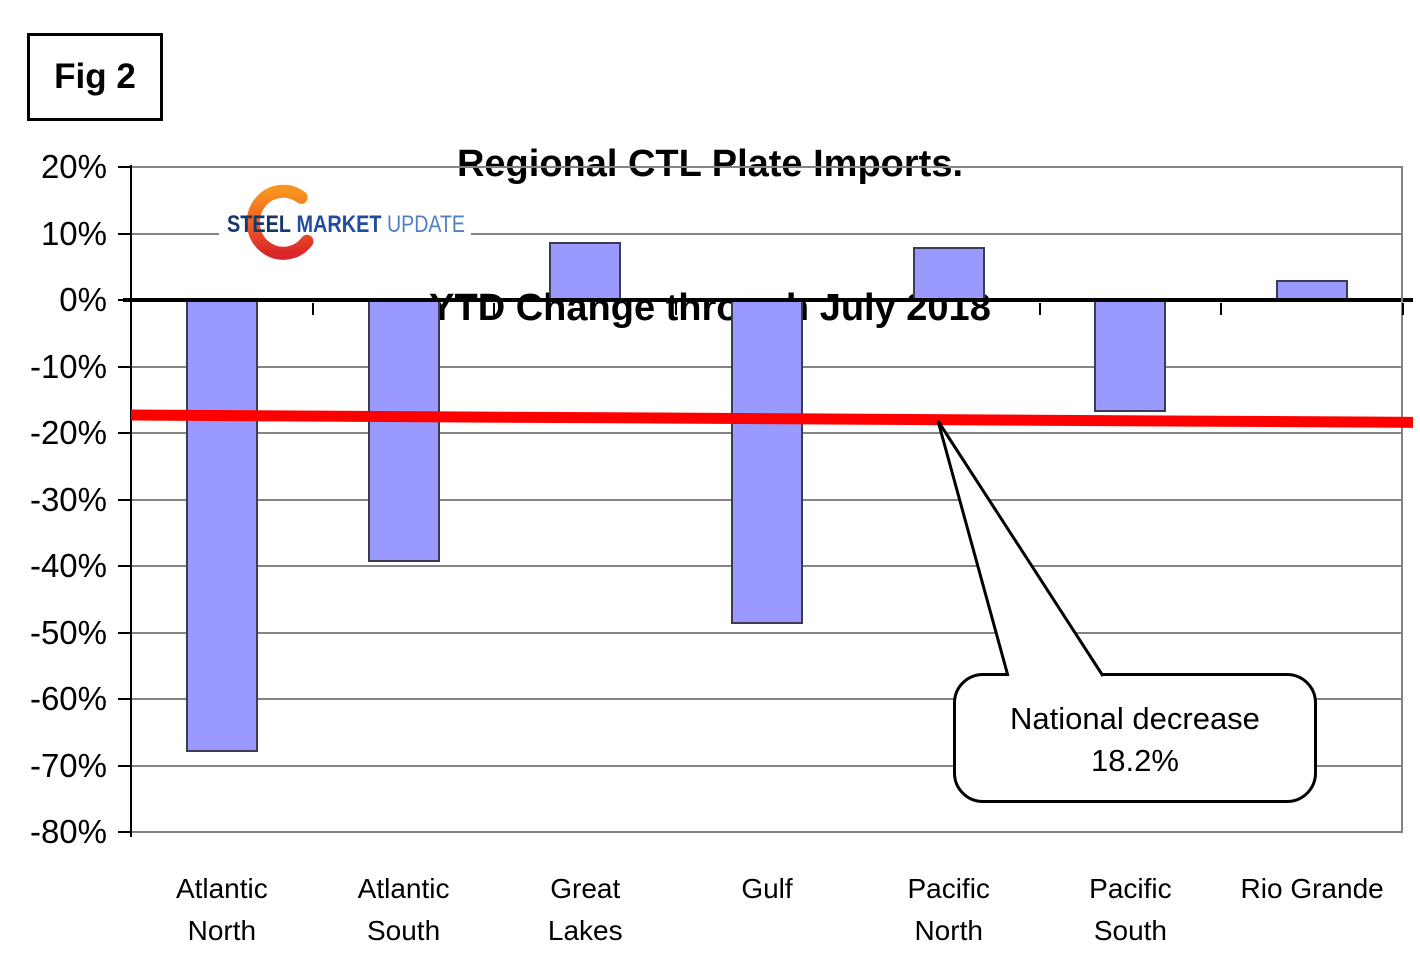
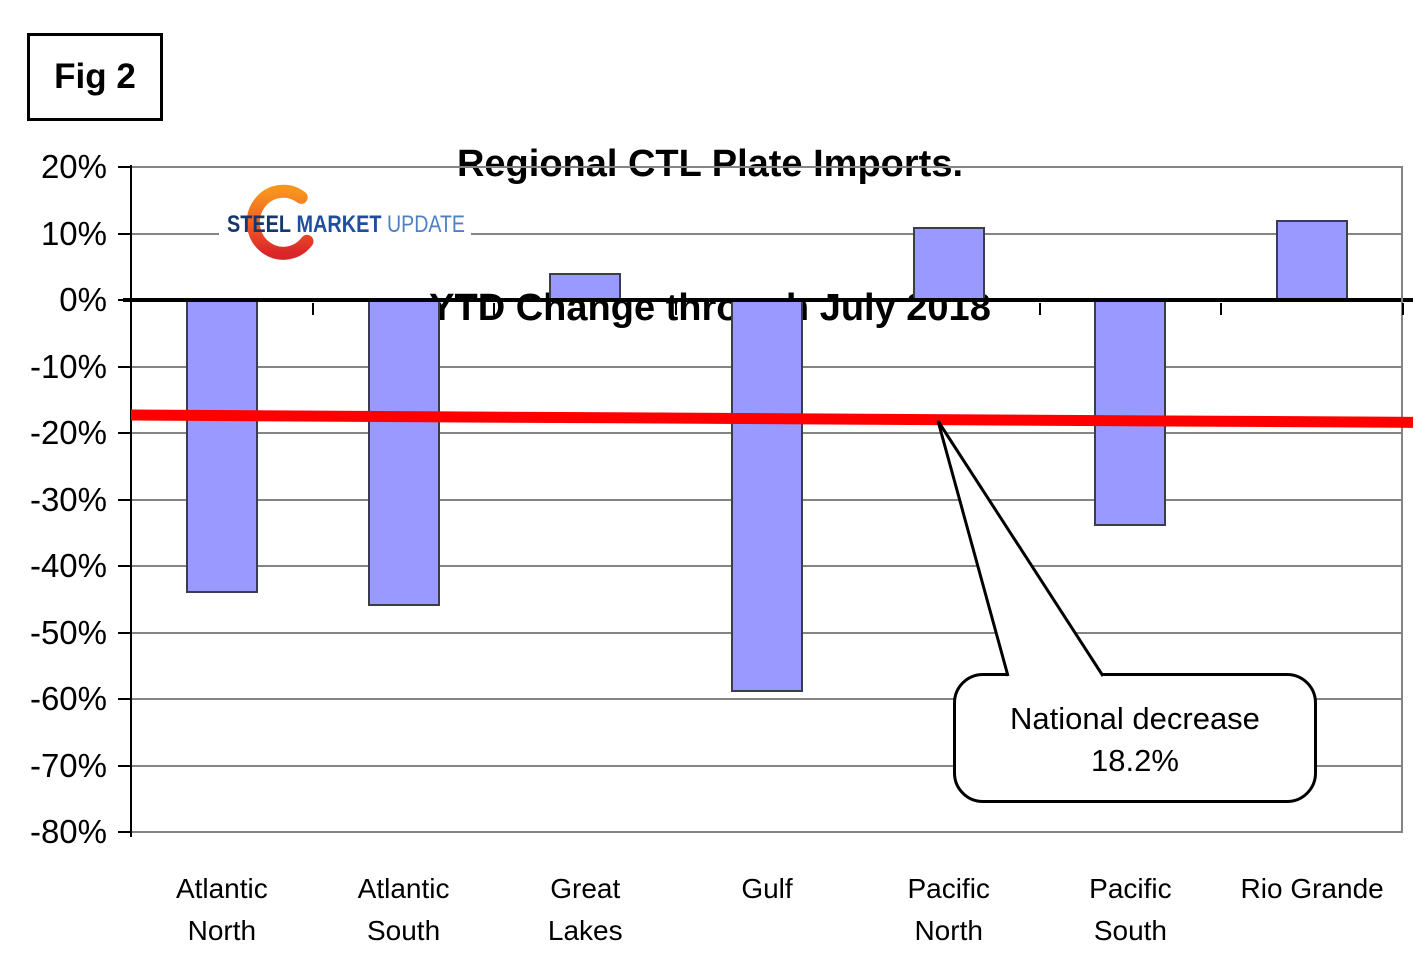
Atlantic North: -68% -> -44%
Atlantic South: -39% -> -46%
Great Lakes: 9% -> 4%
Gulf: -49% -> -59%
Pacific North: 8% -> 11%
Pacific South: -17% -> -34%
Rio Grande: 3% -> 12%
